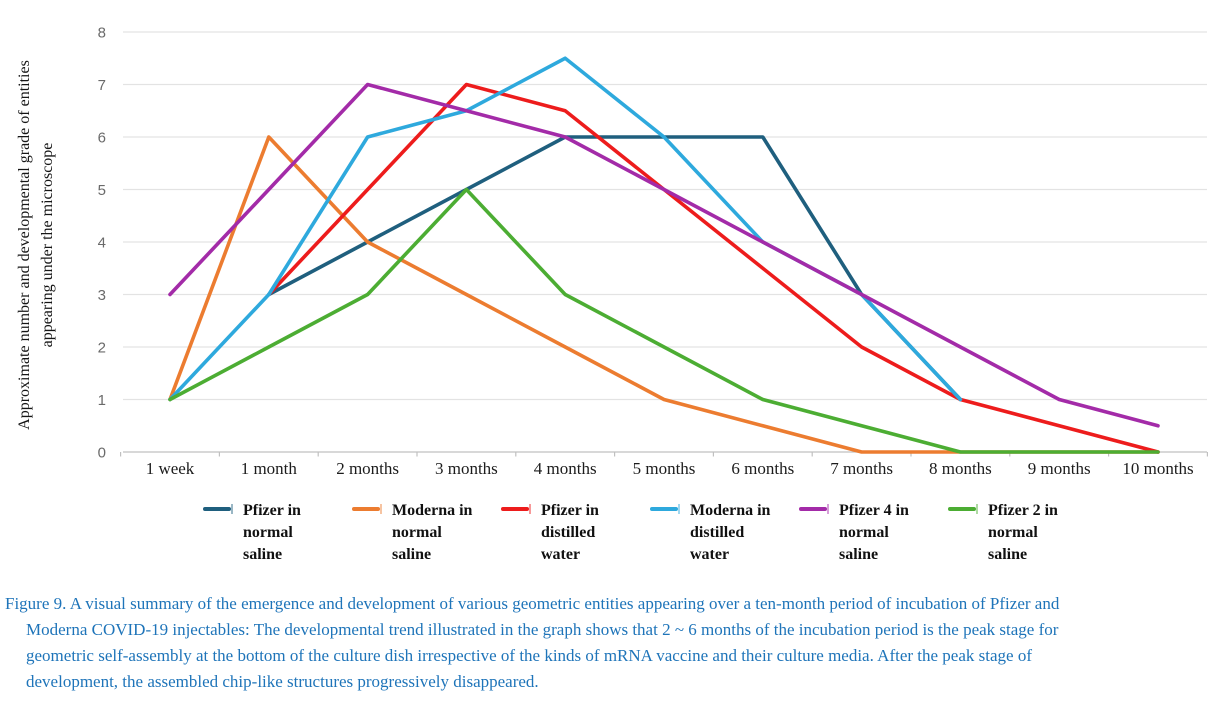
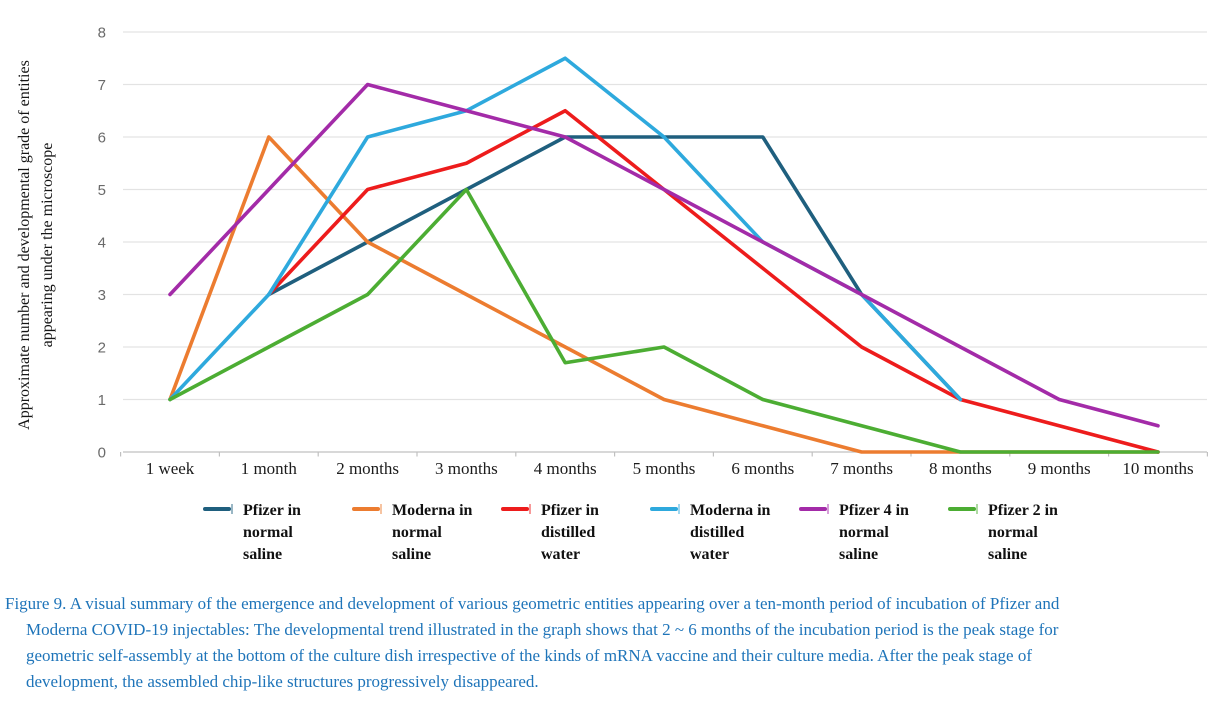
Pfizer in distilled water/3 months: 7.0 -> 5.5
Pfizer 2 in normal saline/4 months: 3.0 -> 1.7
